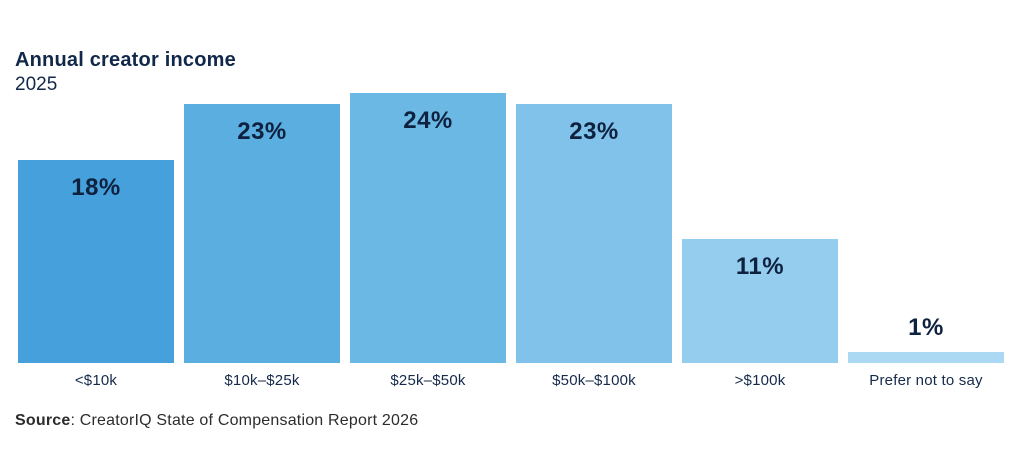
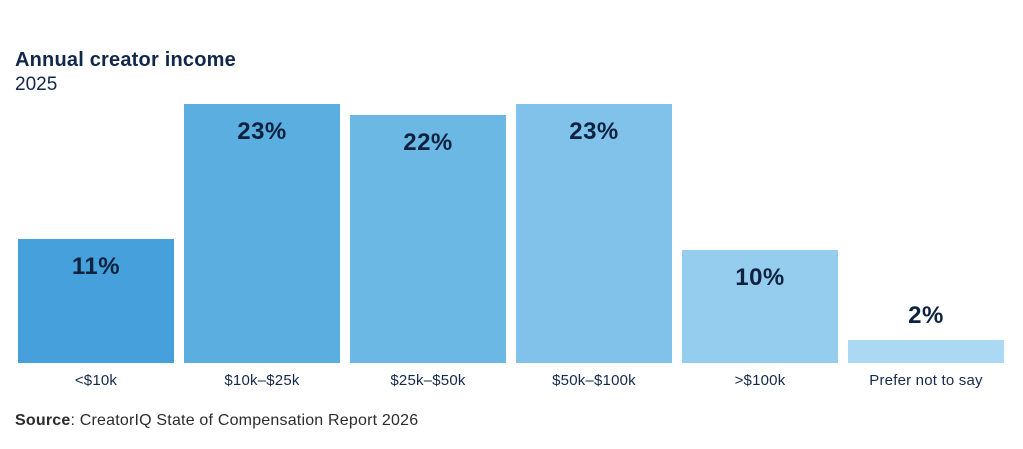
<$10k: 18% -> 11%
$25k–$50k: 24% -> 22%
>$100k: 11% -> 10%
Prefer not to say: 1% -> 2%
